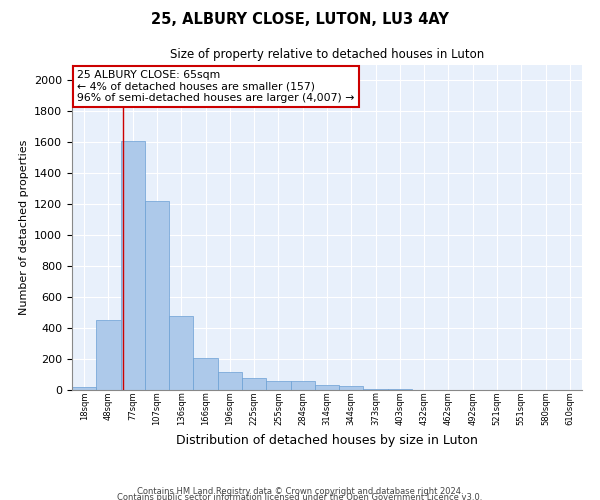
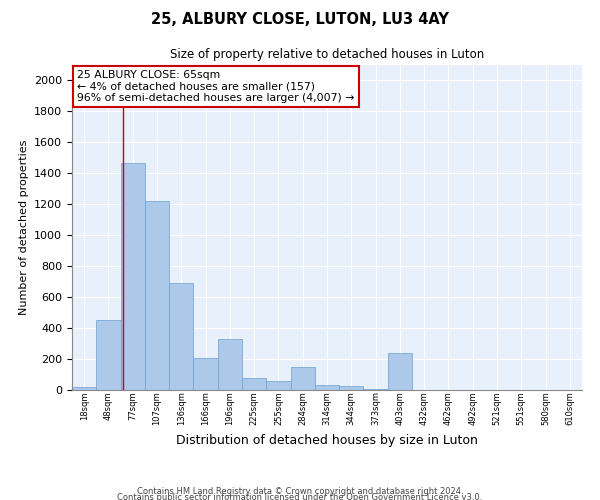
77sqm: 1610 -> 1470
136sqm: 480 -> 690
196sqm: 120 -> 330
284sqm: 60 -> 150
403sqm: 10 -> 240
